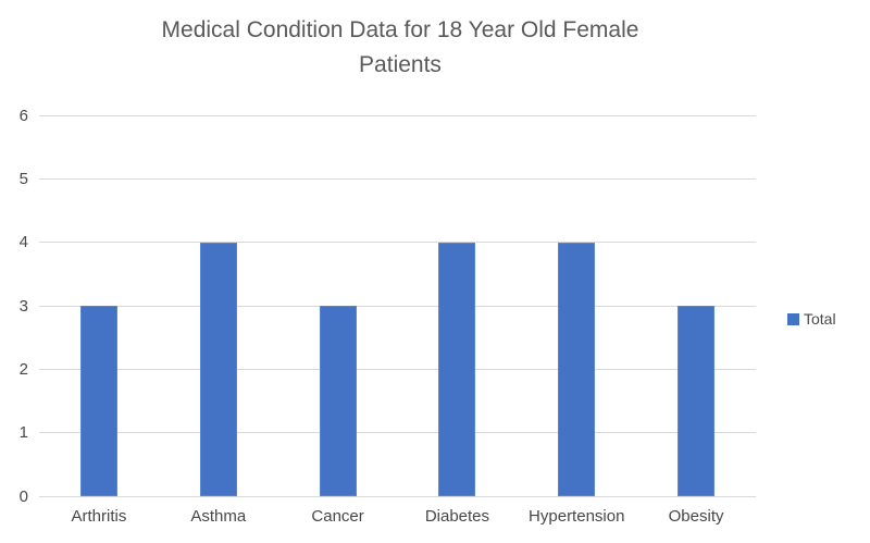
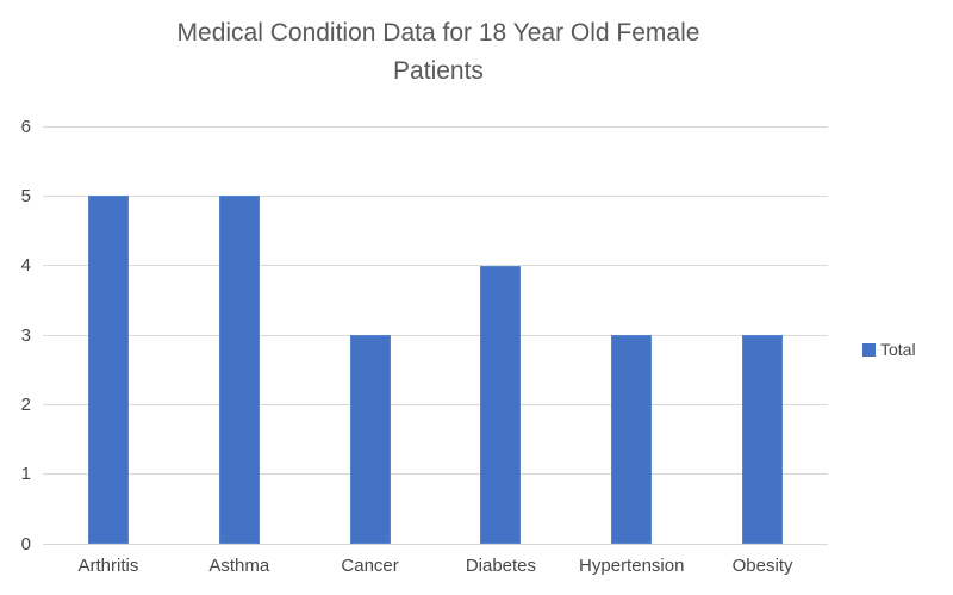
Arthritis: 3 -> 5
Asthma: 4 -> 5
Hypertension: 4 -> 3
